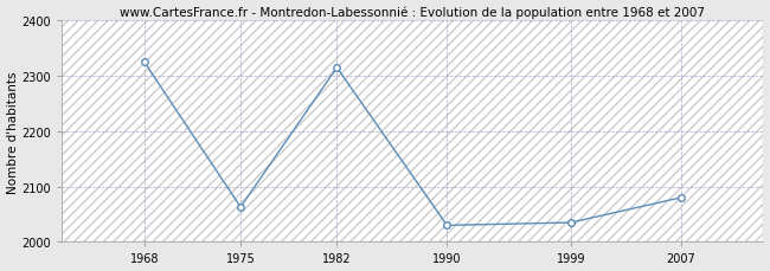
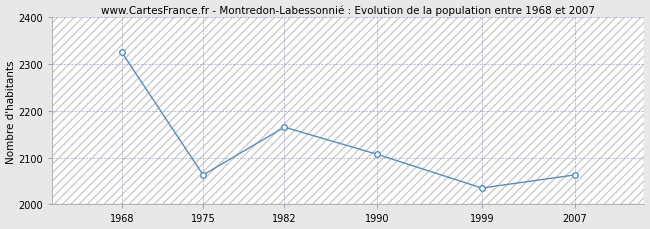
1982: 2315 -> 2165
1990: 2030 -> 2107
2007: 2080 -> 2063
